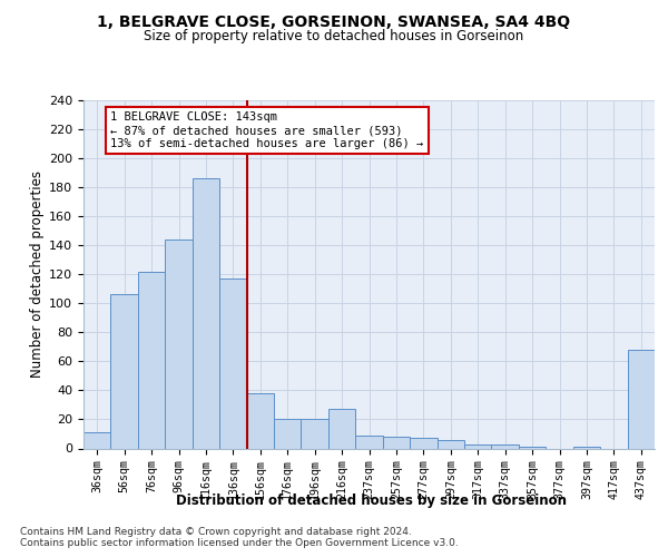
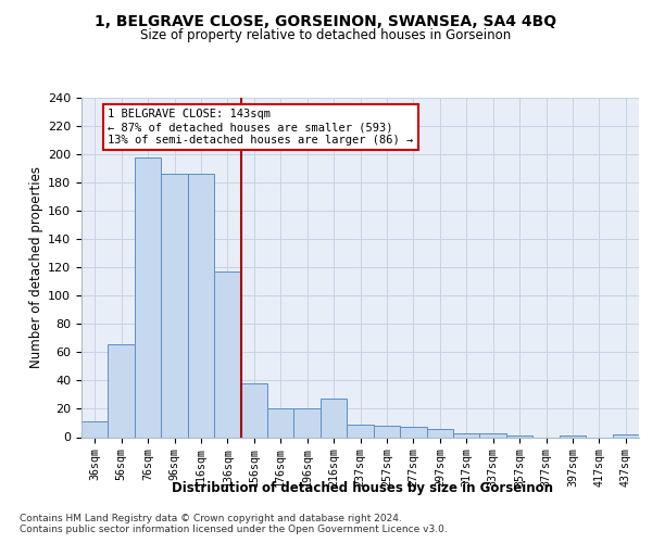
56sqm: 106 -> 66
76sqm: 122 -> 198
96sqm: 144 -> 186
437sqm: 68 -> 2
